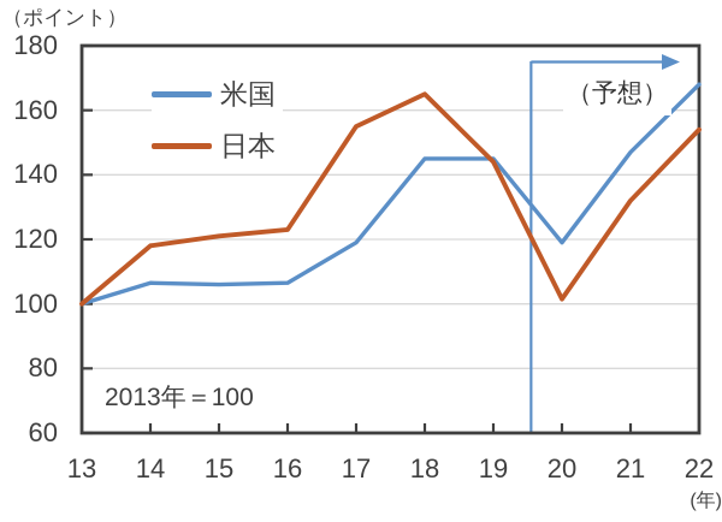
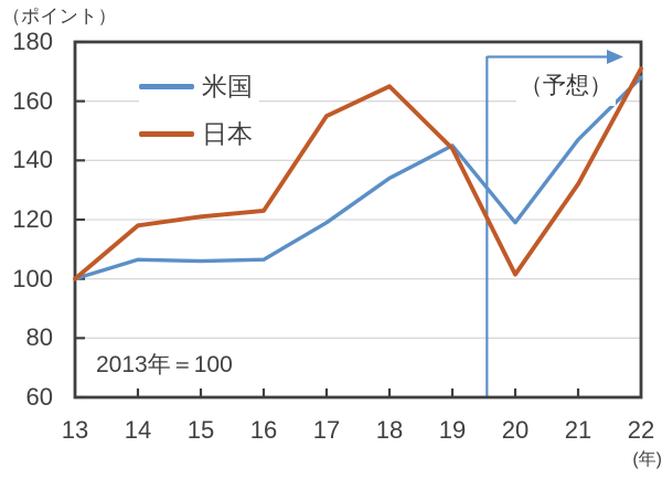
米国/18: 145 -> 134
日本/22: 154 -> 171
